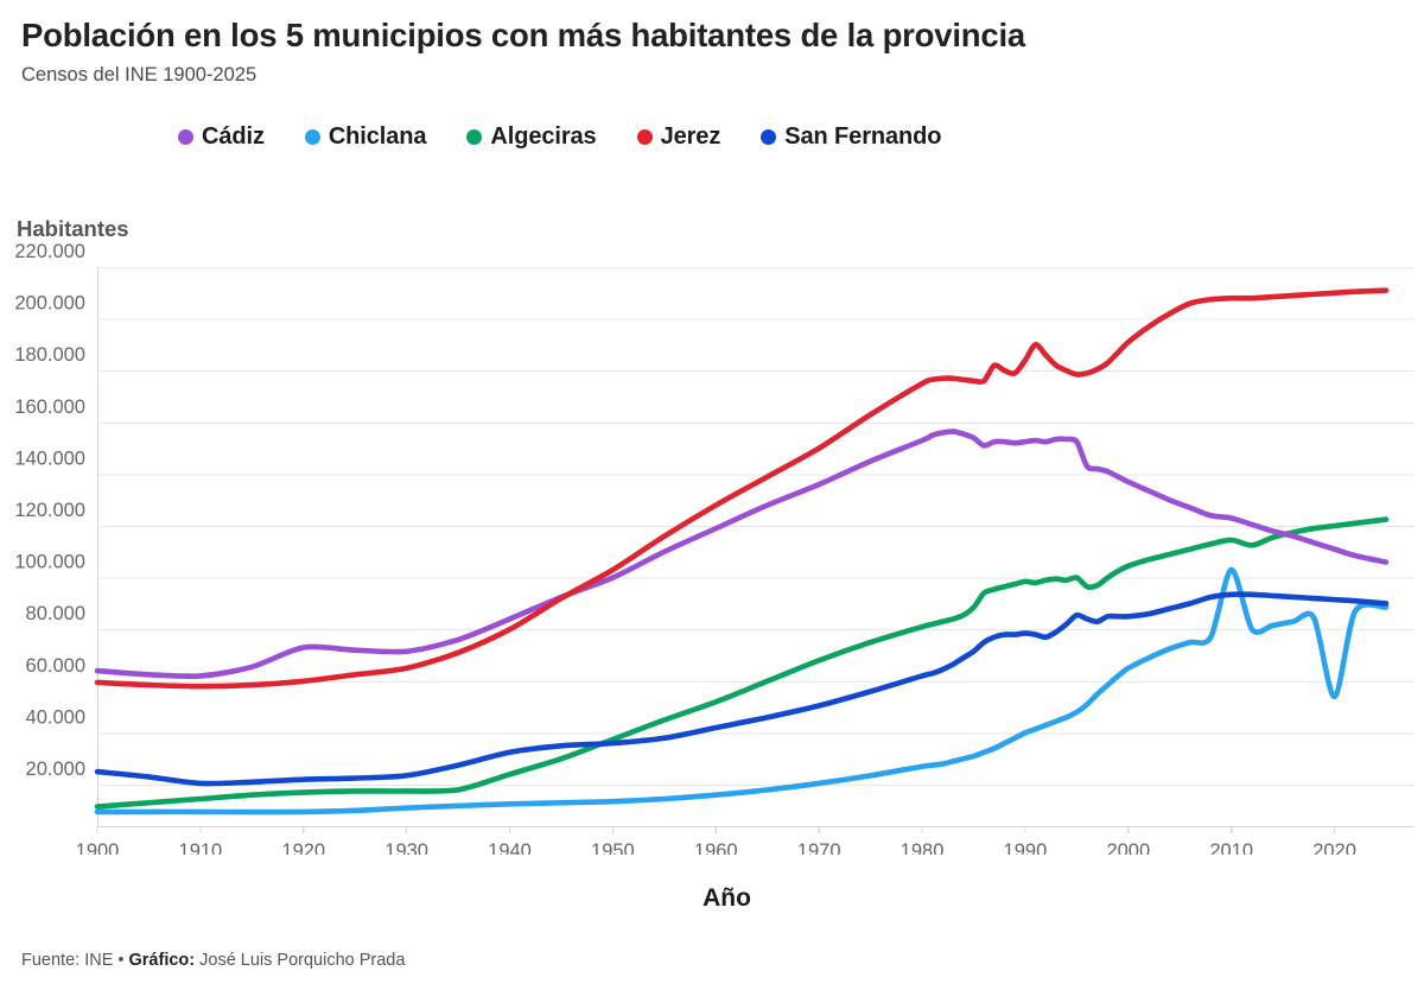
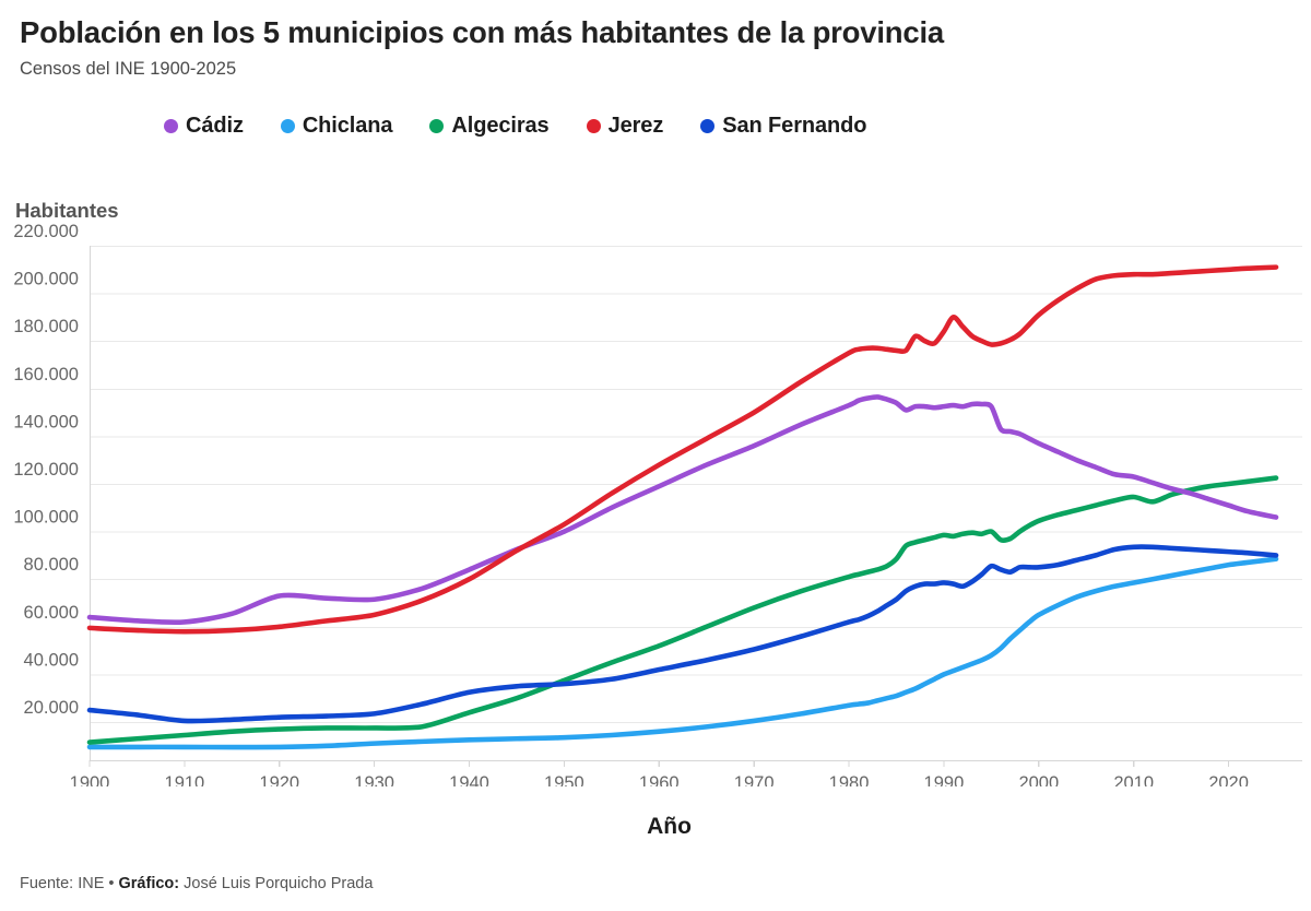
Chiclana/2010: 103000 -> 78000
Chiclana/2020: 54000 -> 86000
